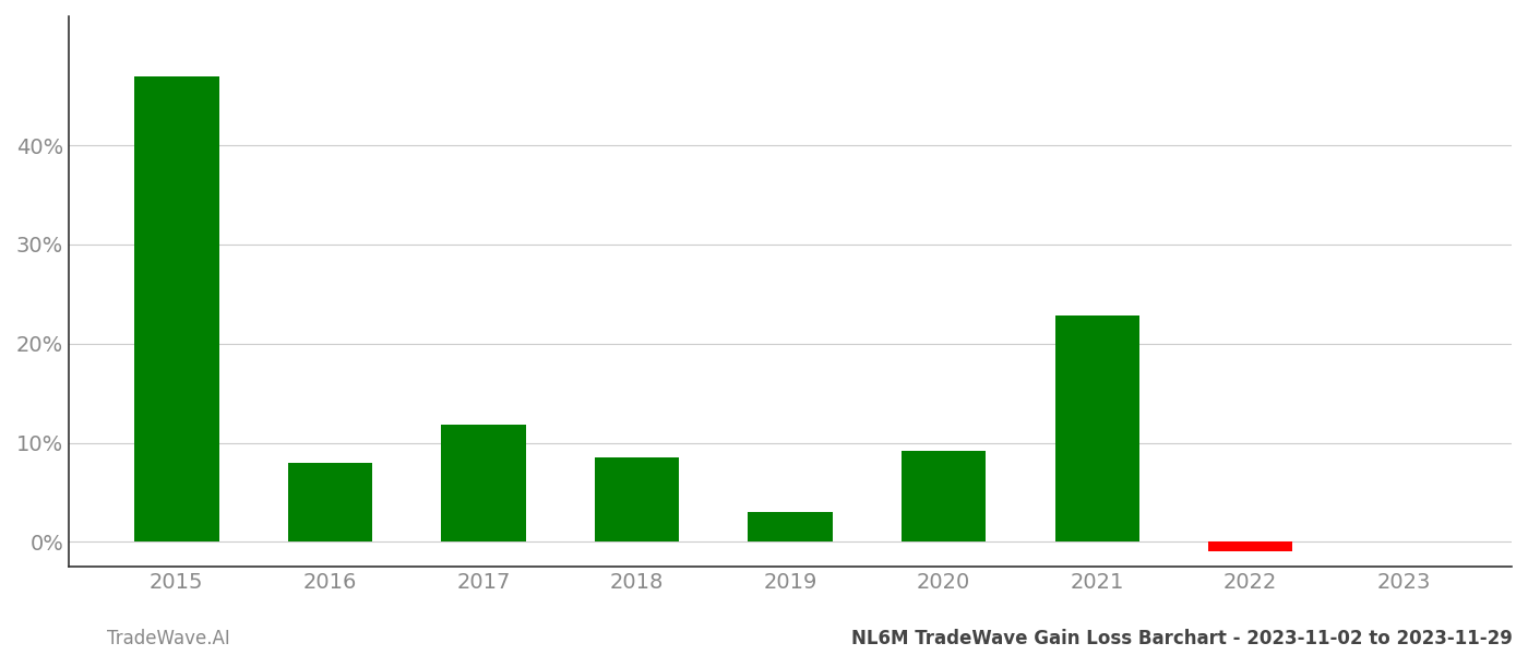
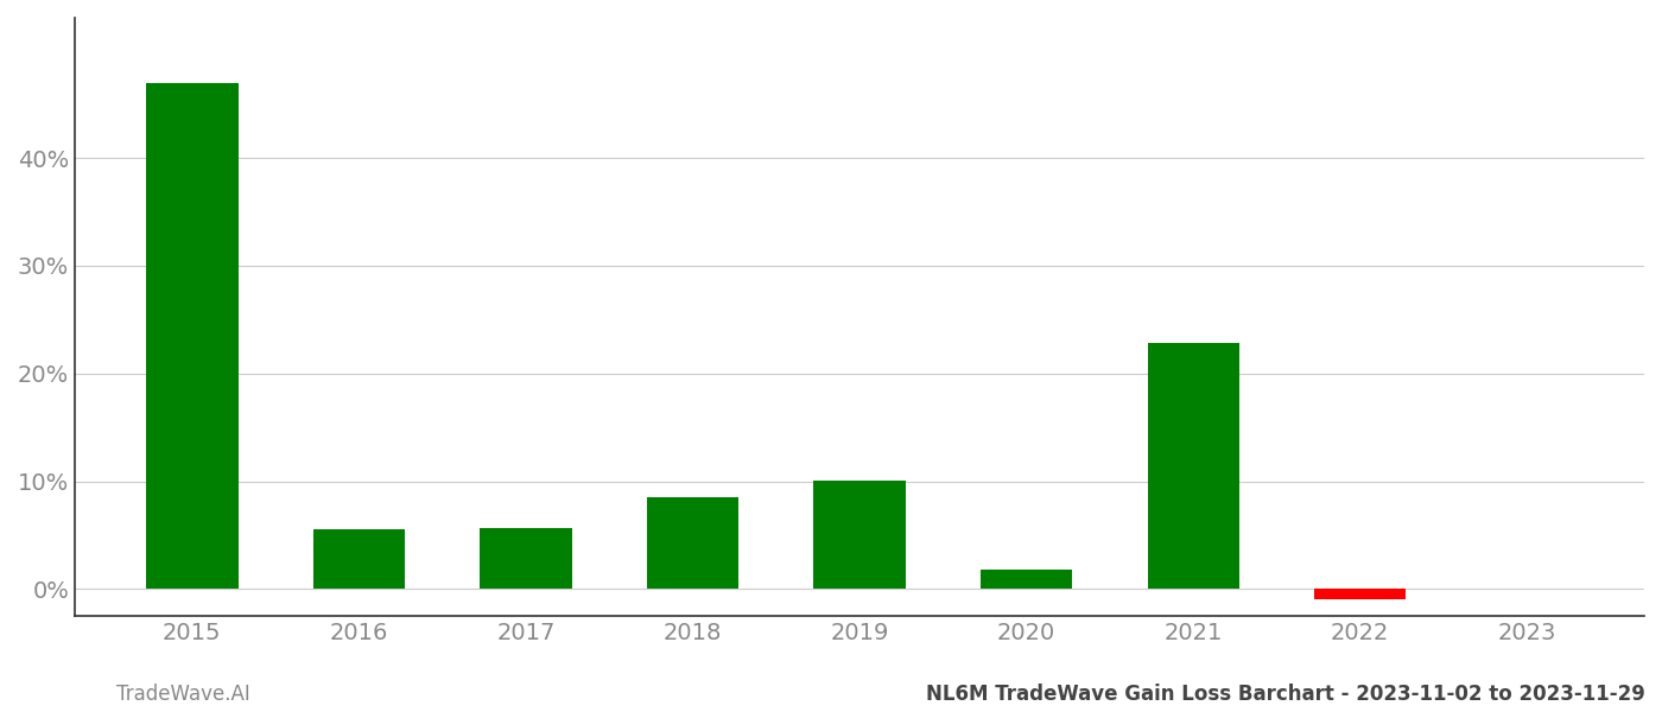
2016: 8.0% -> 5.5%
2017: 11.8% -> 5.7%
2019: 3.0% -> 10.1%
2020: 9.2% -> 1.8%
